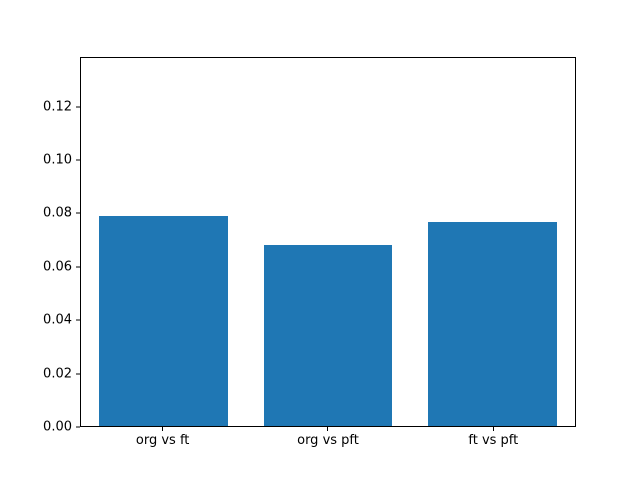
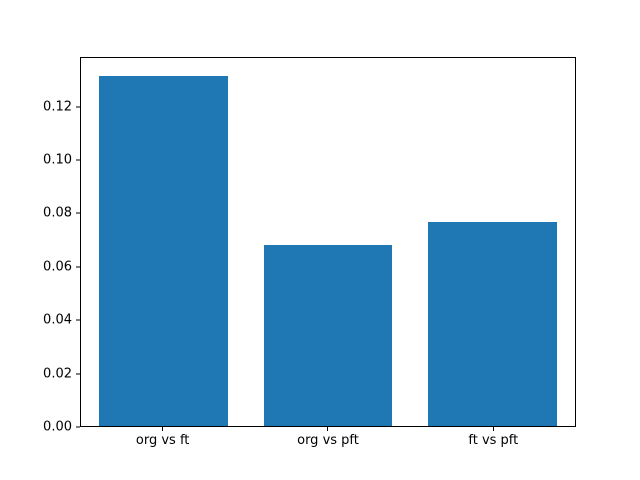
org vs ft: 0.079 -> 0.132
